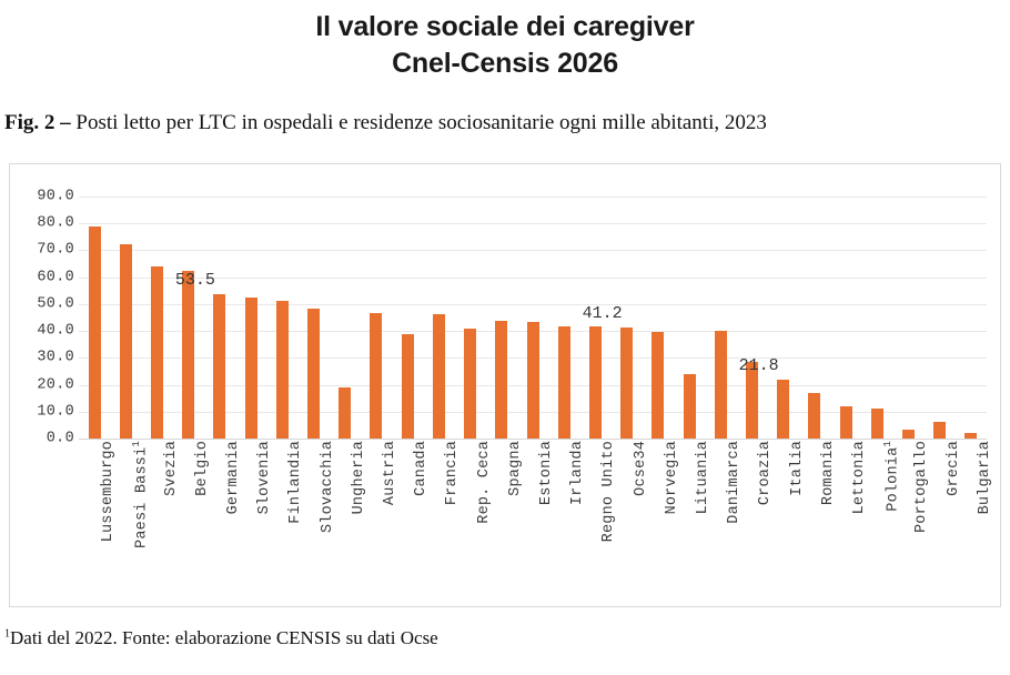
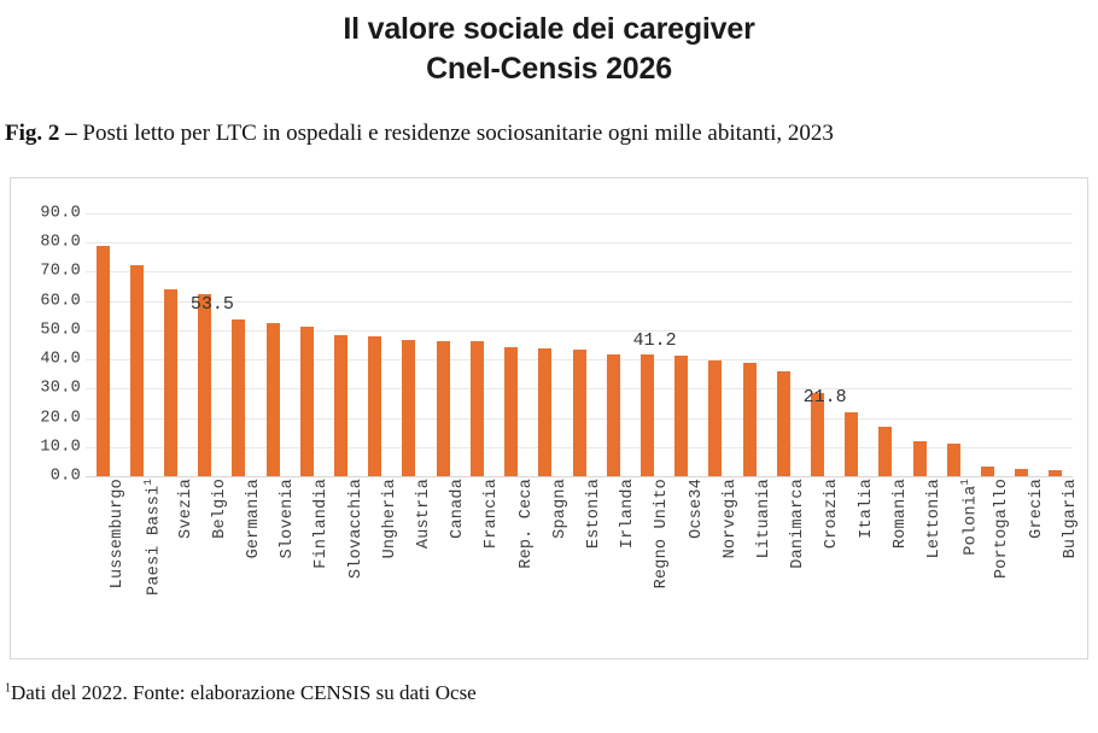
Ungheria: 19 -> 48
Canada: 39 -> 46
Rep. Ceca: 41 -> 44
Lituania: 24 -> 39
Danimarca: 40 -> 36
Grecia: 6 -> 3
